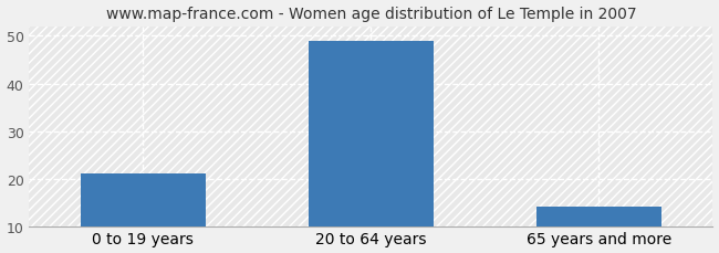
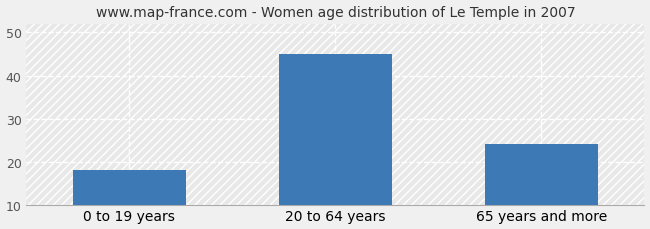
0 to 19 years: 21 -> 18
20 to 64 years: 49 -> 45
65 years and more: 14 -> 24
